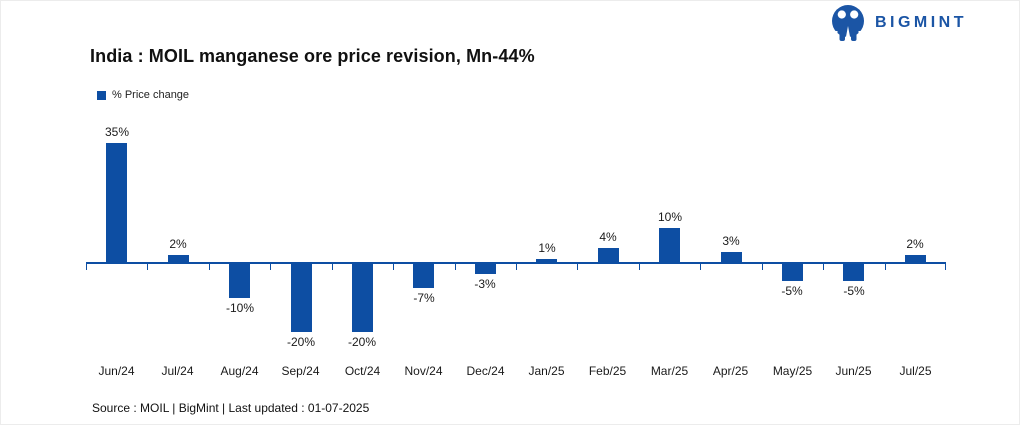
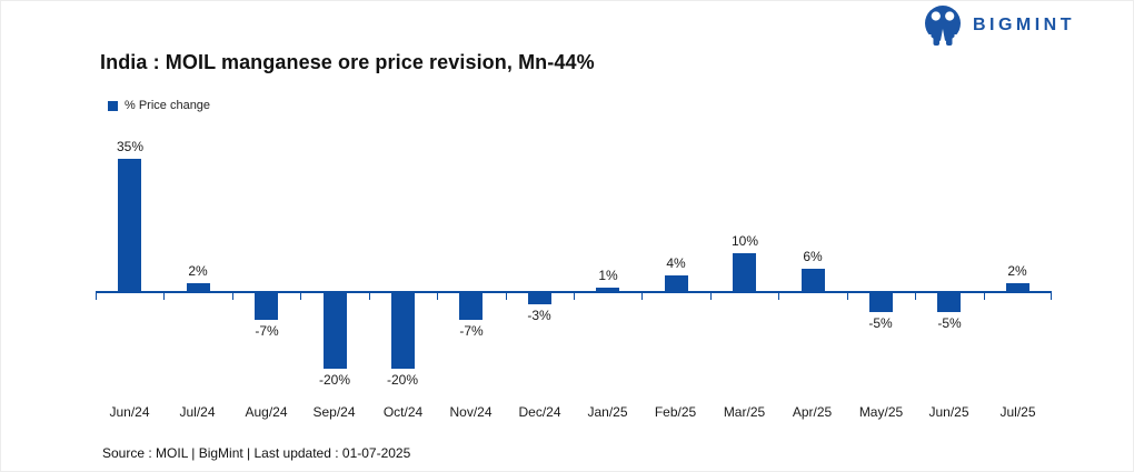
Aug/24: -10% -> -7%
Apr/25: 3% -> 6%
